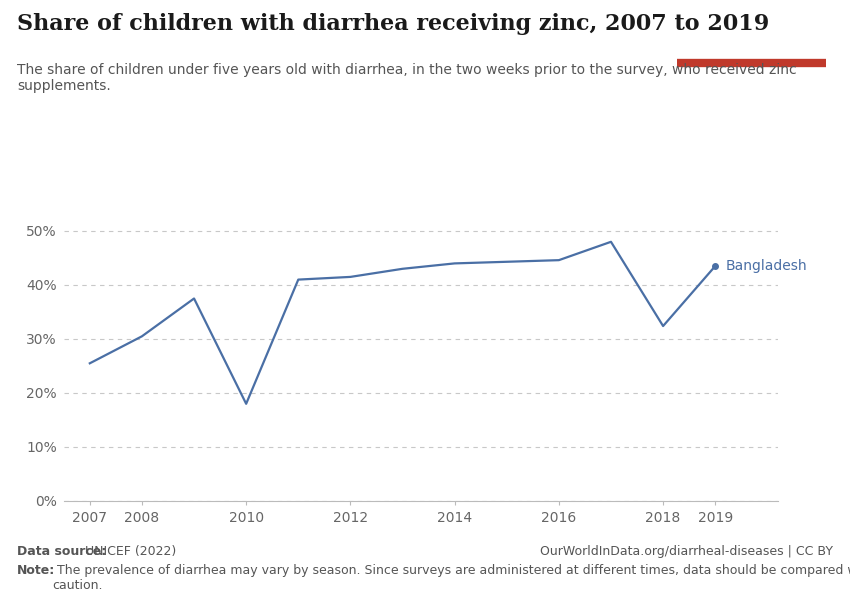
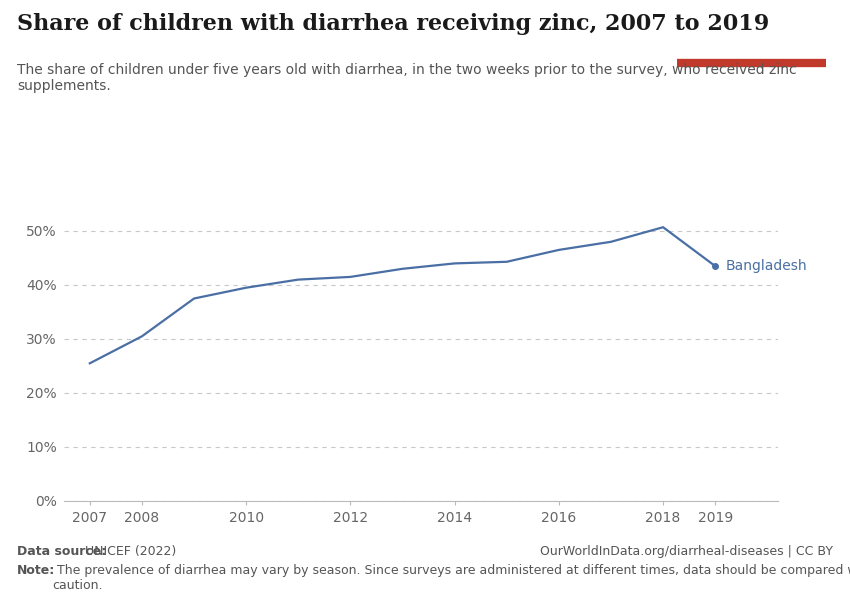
2010: 18.0% -> 39.5%
2016: 44.6% -> 46.5%
2018: 32.4% -> 50.7%
